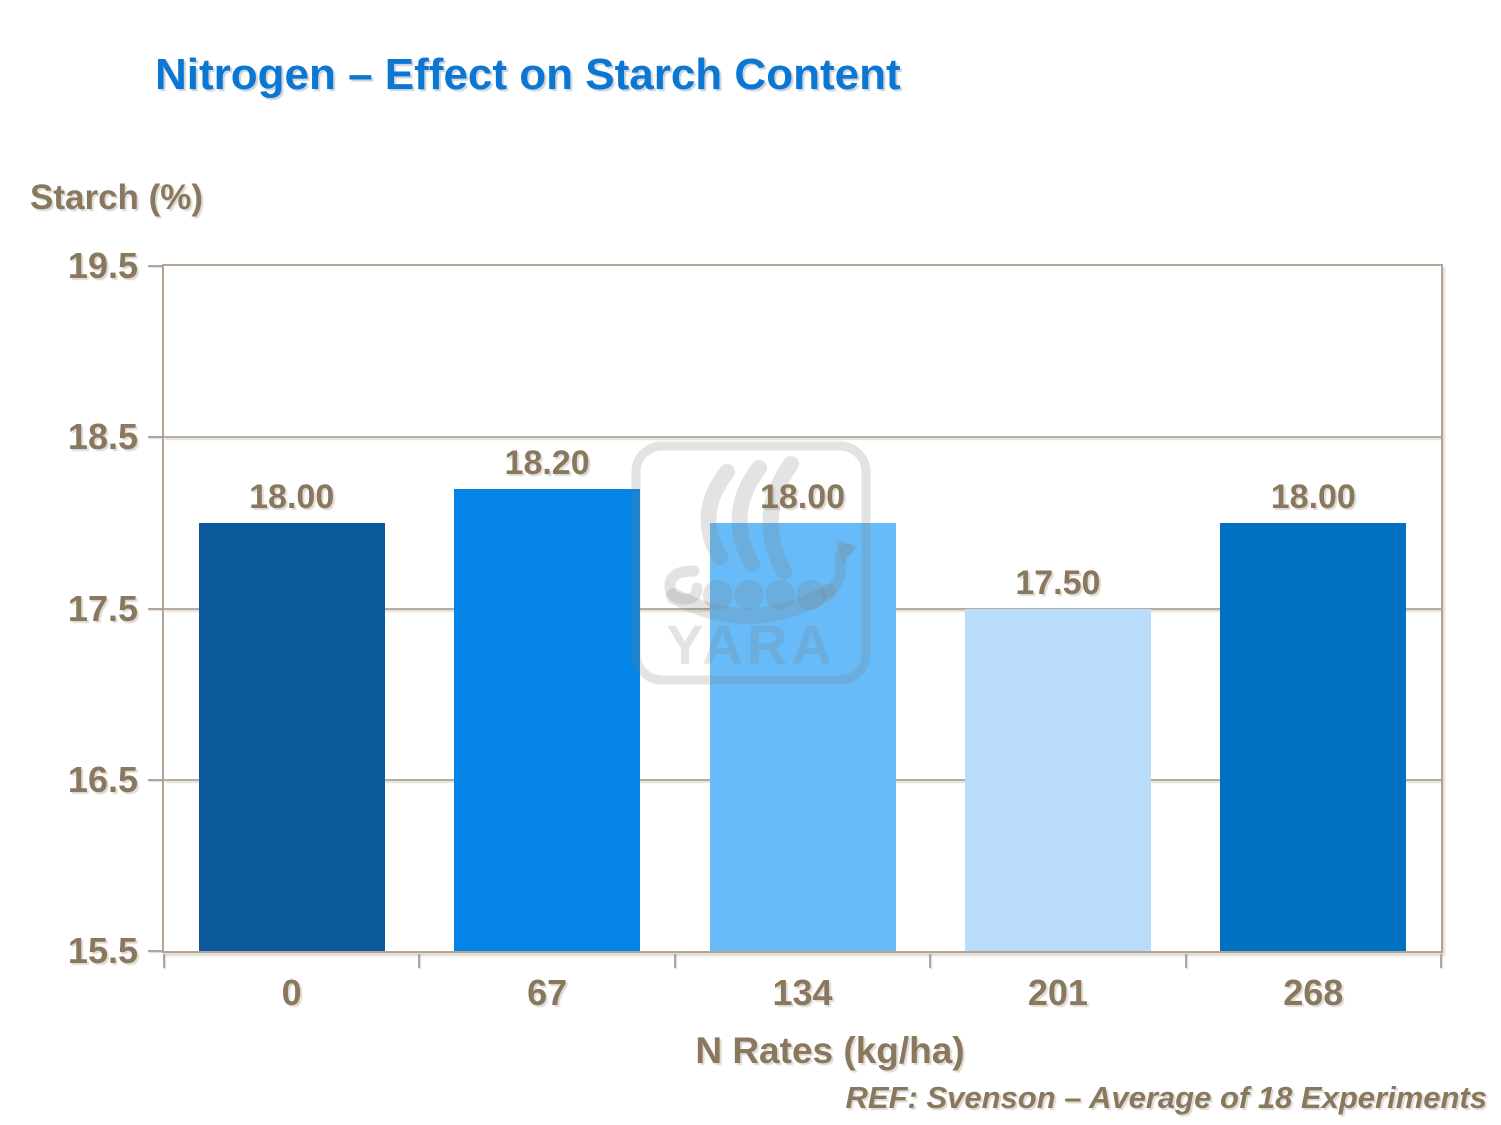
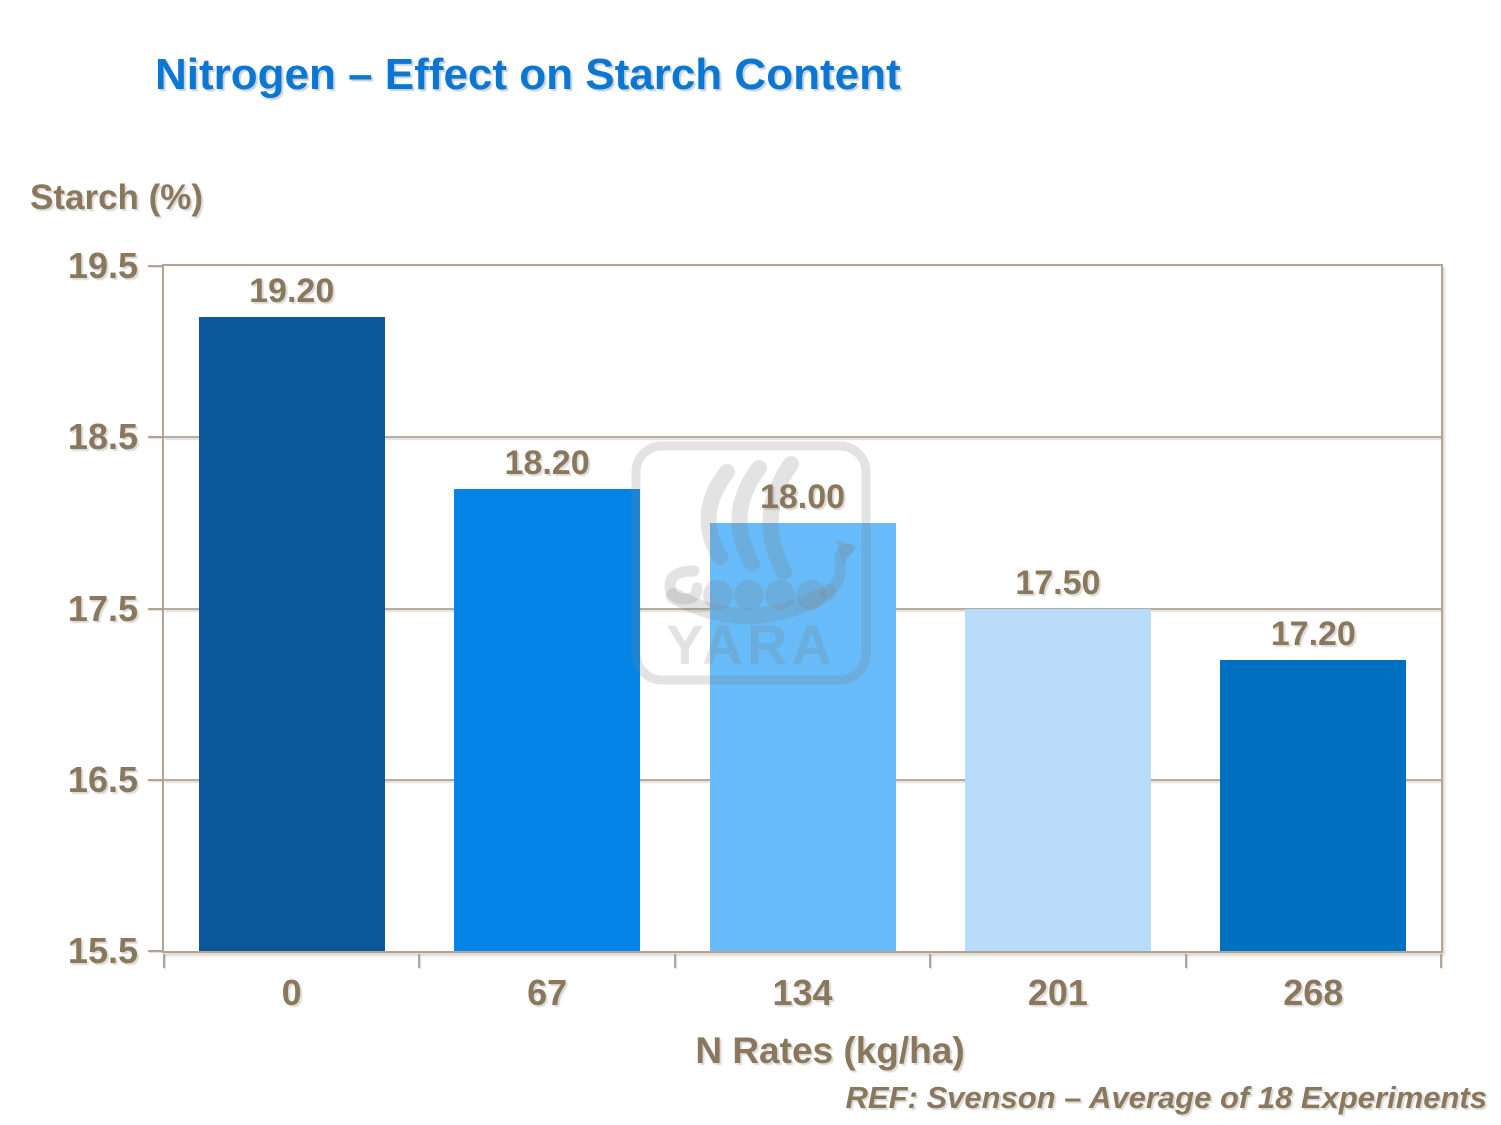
0: 18.00 -> 19.20
268: 18.00 -> 17.20
